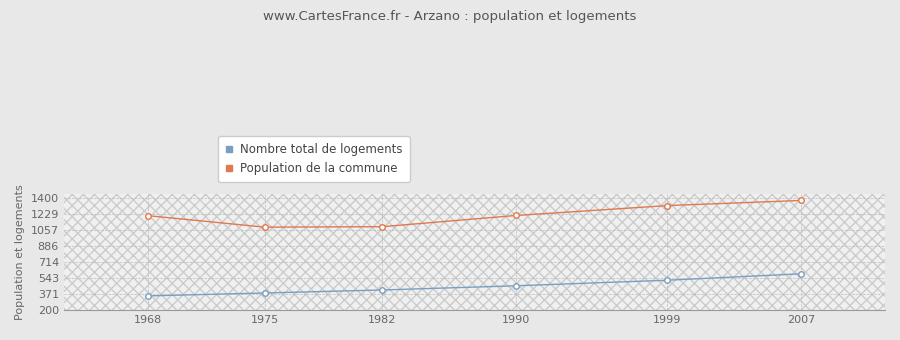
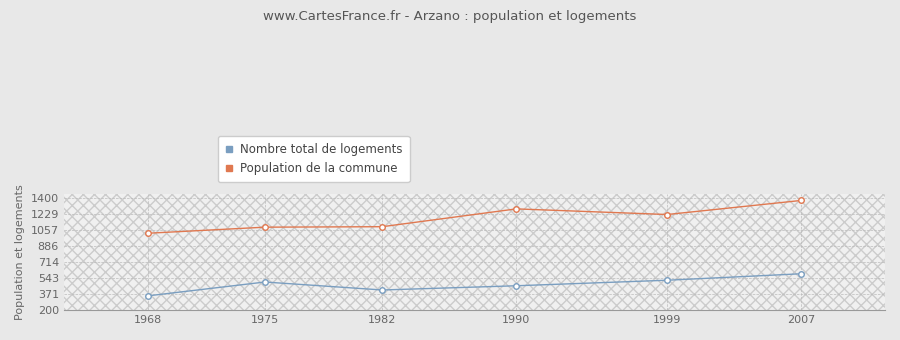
Population de la commune/1968: 1210 -> 1020
Nombre total de logements/1975: 380 -> 500
Population de la commune/1990: 1210 -> 1280
Population de la commune/1999: 1320 -> 1220
